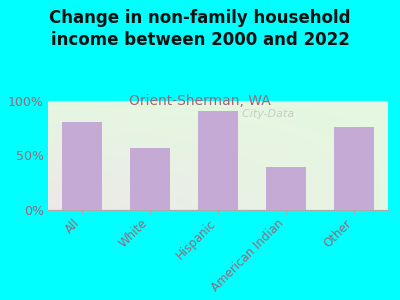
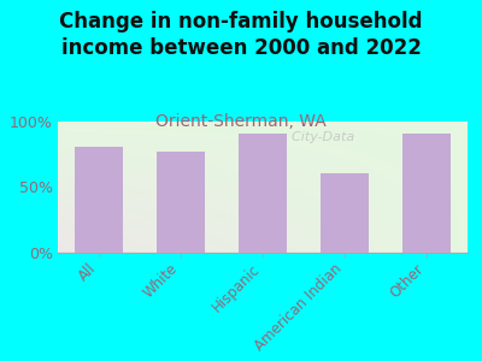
White: 57% -> 77%
American Indian: 39% -> 60%
Other: 76% -> 90%
